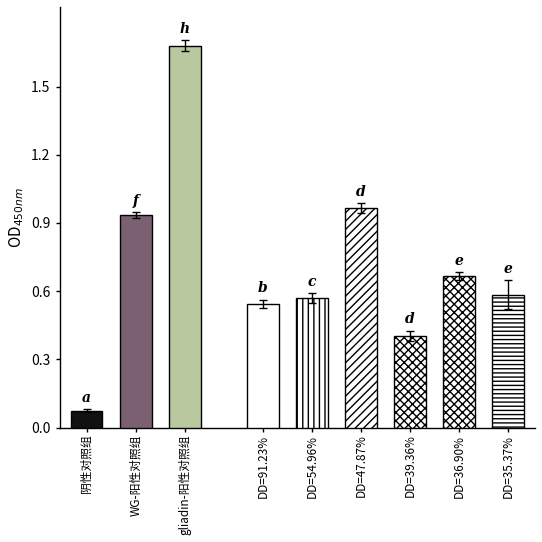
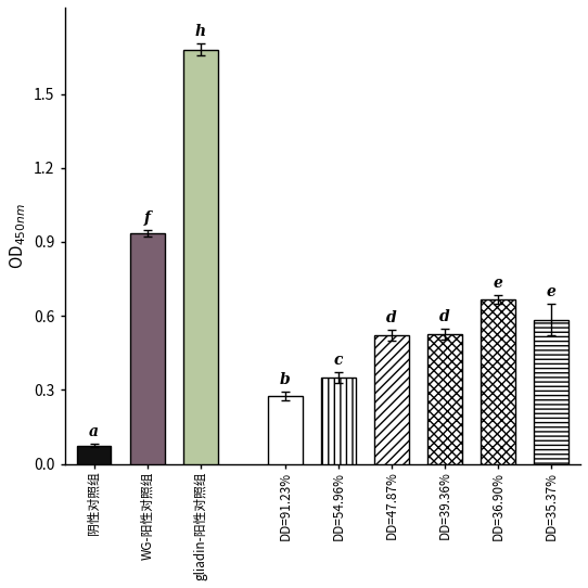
DD=91.23%: 0.545 -> 0.275
DD=54.96%: 0.570 -> 0.350
DD=47.87%: 0.965 -> 0.520
DD=39.36%: 0.405 -> 0.525
